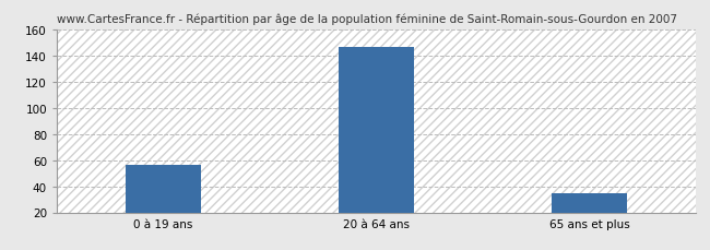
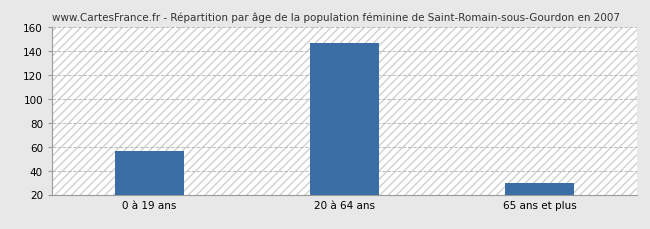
65 ans et plus: 35 -> 30
